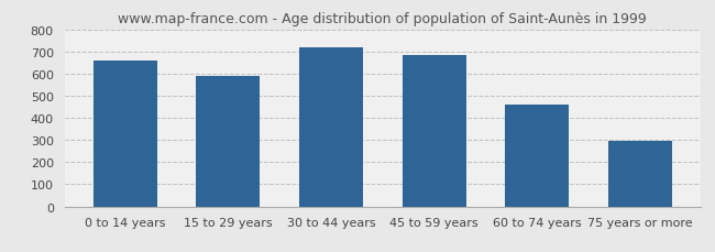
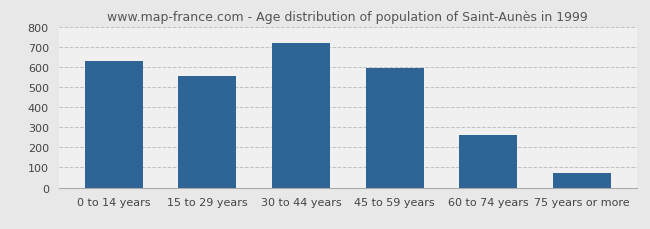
0 to 14 years: 660 -> 630
15 to 29 years: 590 -> 555
45 to 59 years: 685 -> 595
60 to 74 years: 460 -> 260
75 years or more: 295 -> 75
